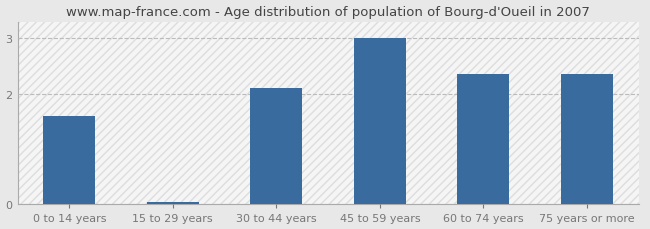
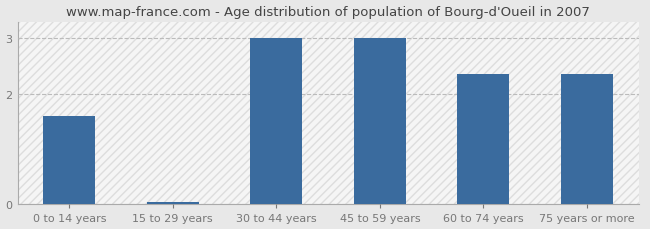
30 to 44 years: 2.10 -> 3.00
